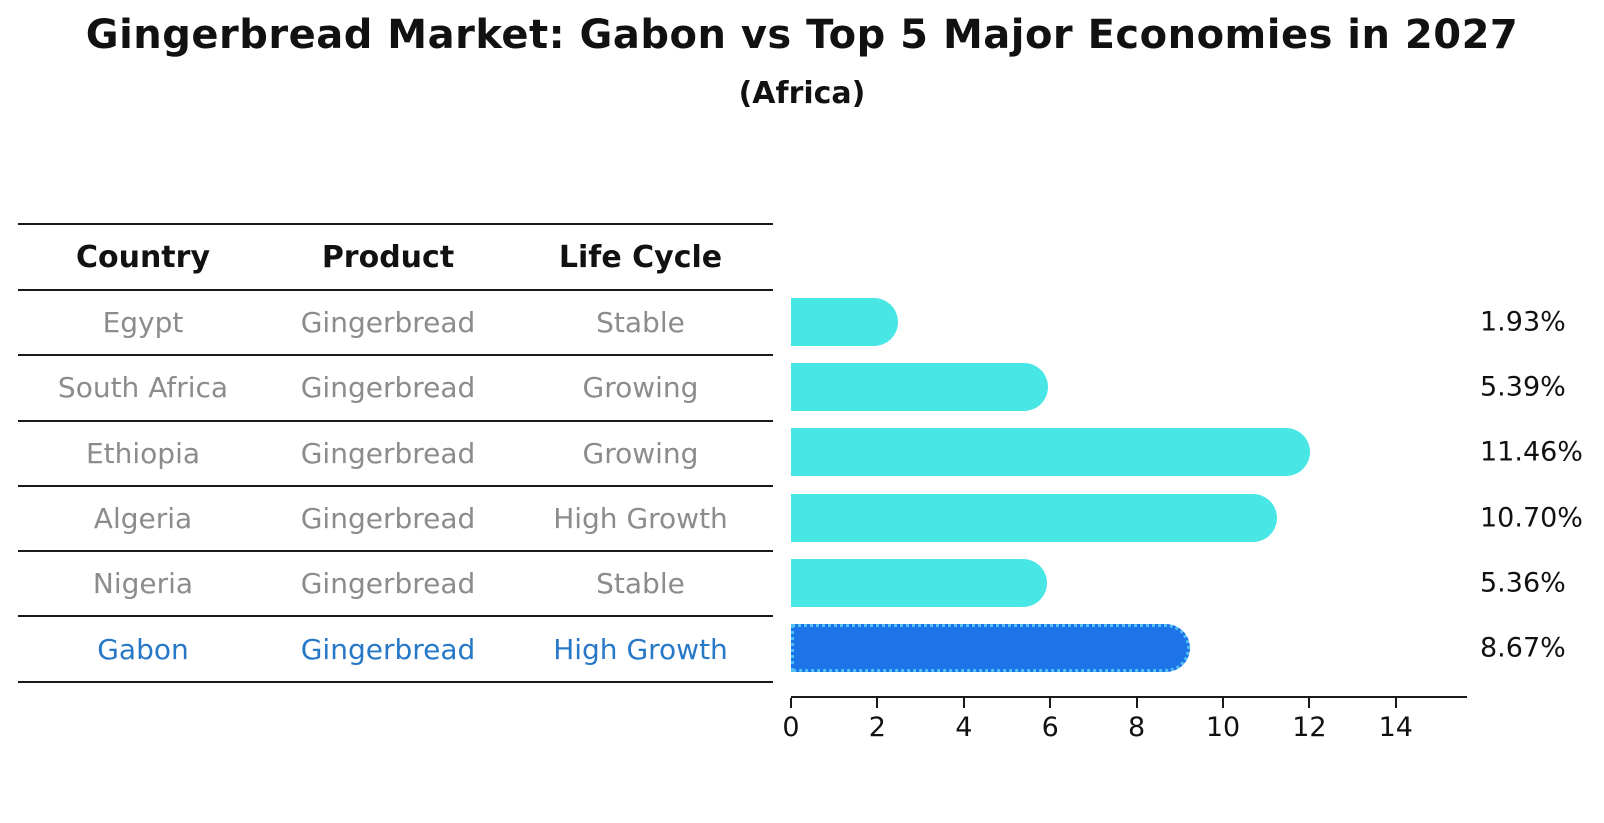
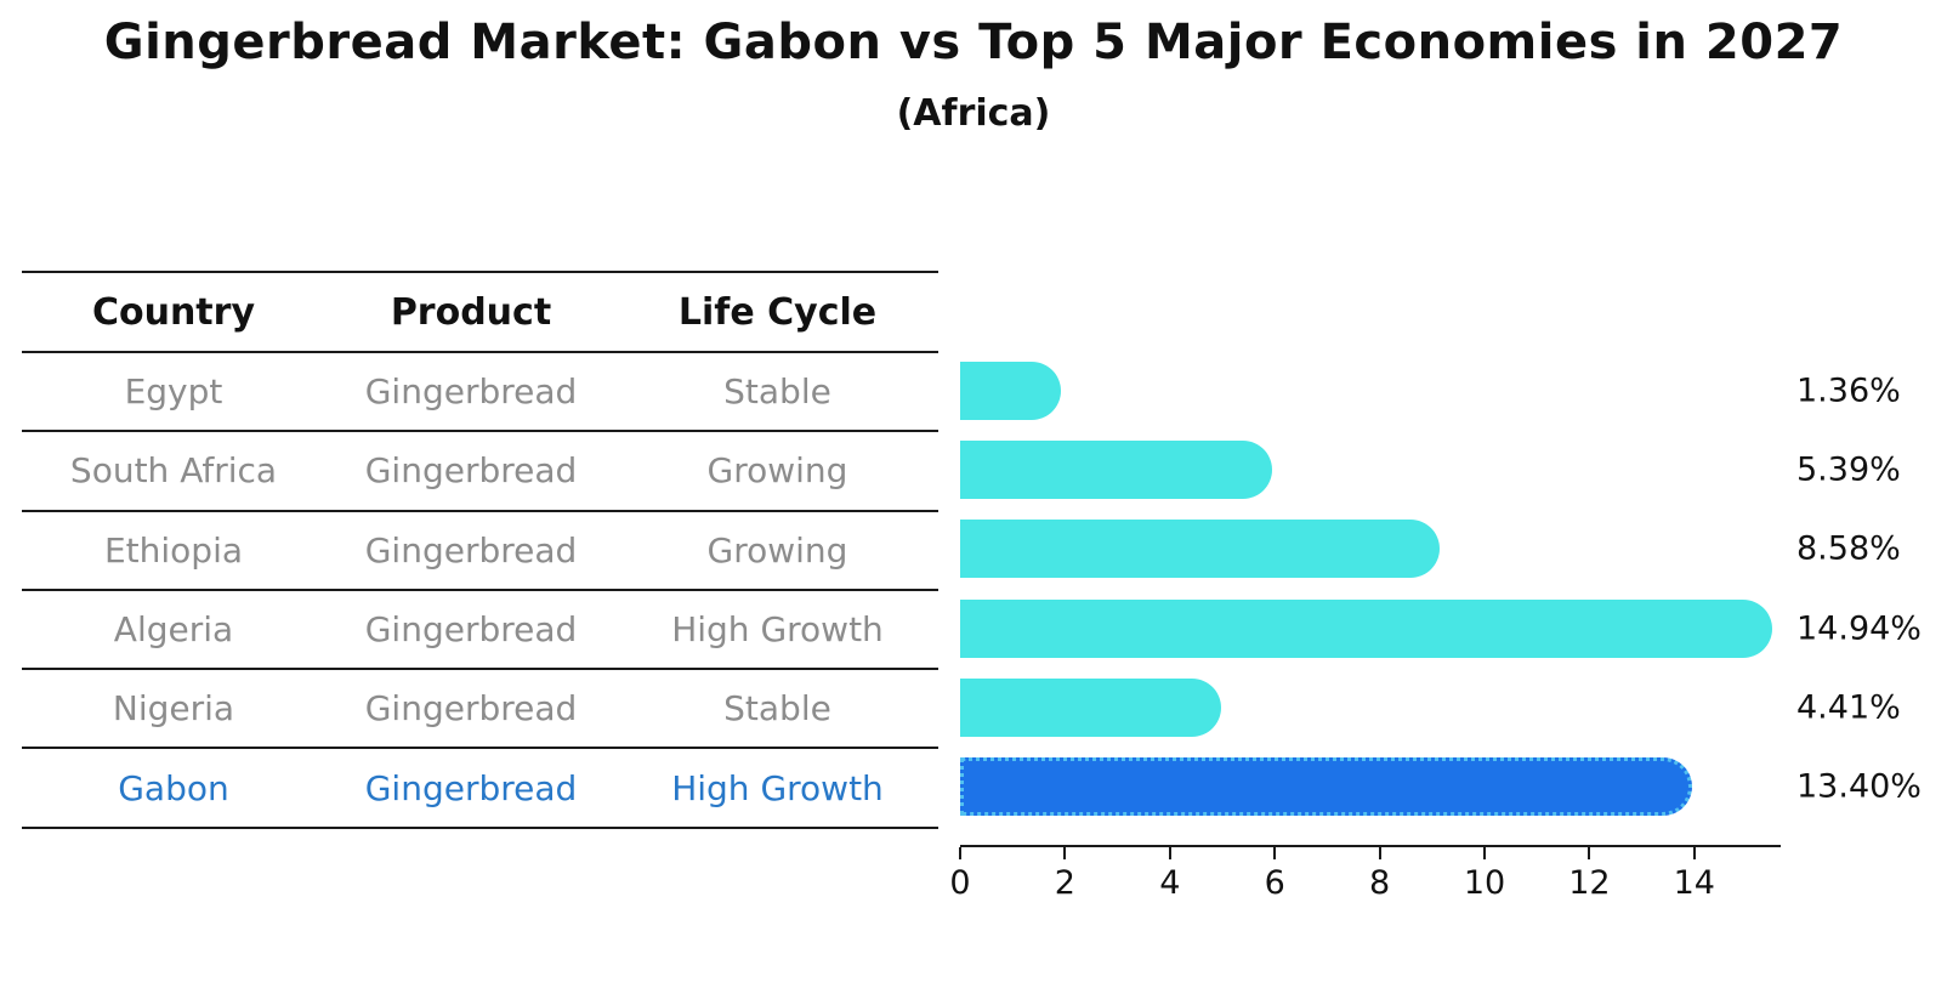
Egypt: 1.93% -> 1.36%
Ethiopia: 11.46% -> 8.58%
Algeria: 10.70% -> 14.94%
Nigeria: 5.36% -> 4.41%
Gabon: 8.67% -> 13.40%
